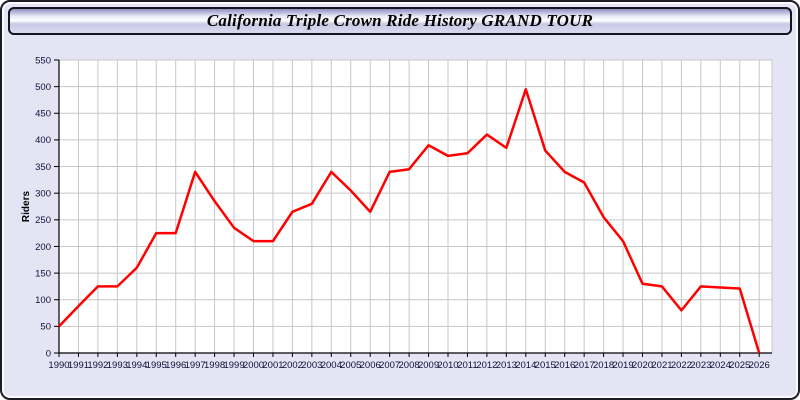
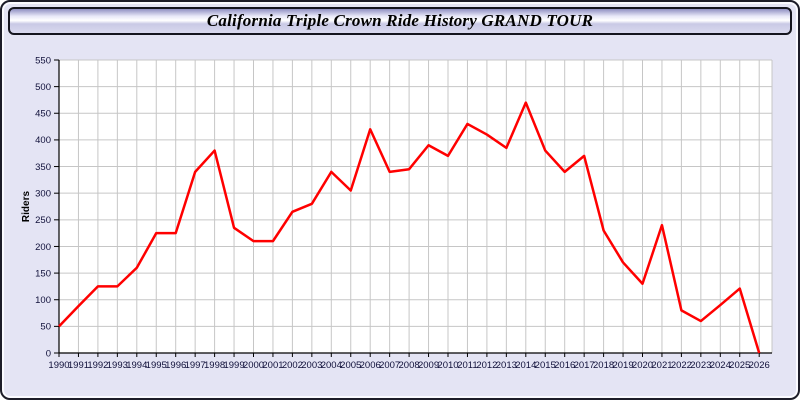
1998: 280 -> 380
2006: 260 -> 420
2011: 380 -> 430
2014: 500 -> 470
2017: 320 -> 370
2018: 260 -> 230
2019: 210 -> 170
2021: 120 -> 240
2023: 120 -> 60
2024: 120 -> 90
